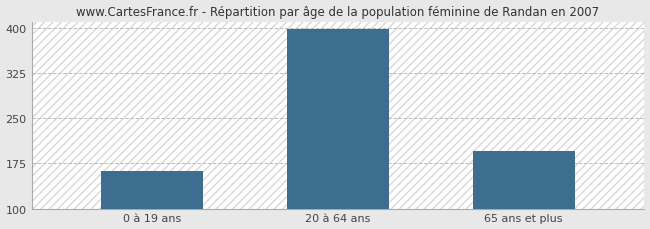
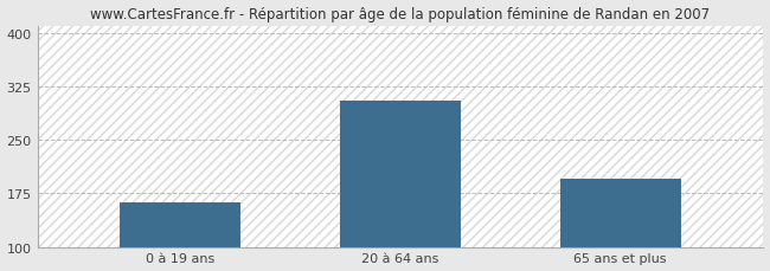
20 à 64 ans: 397 -> 304
